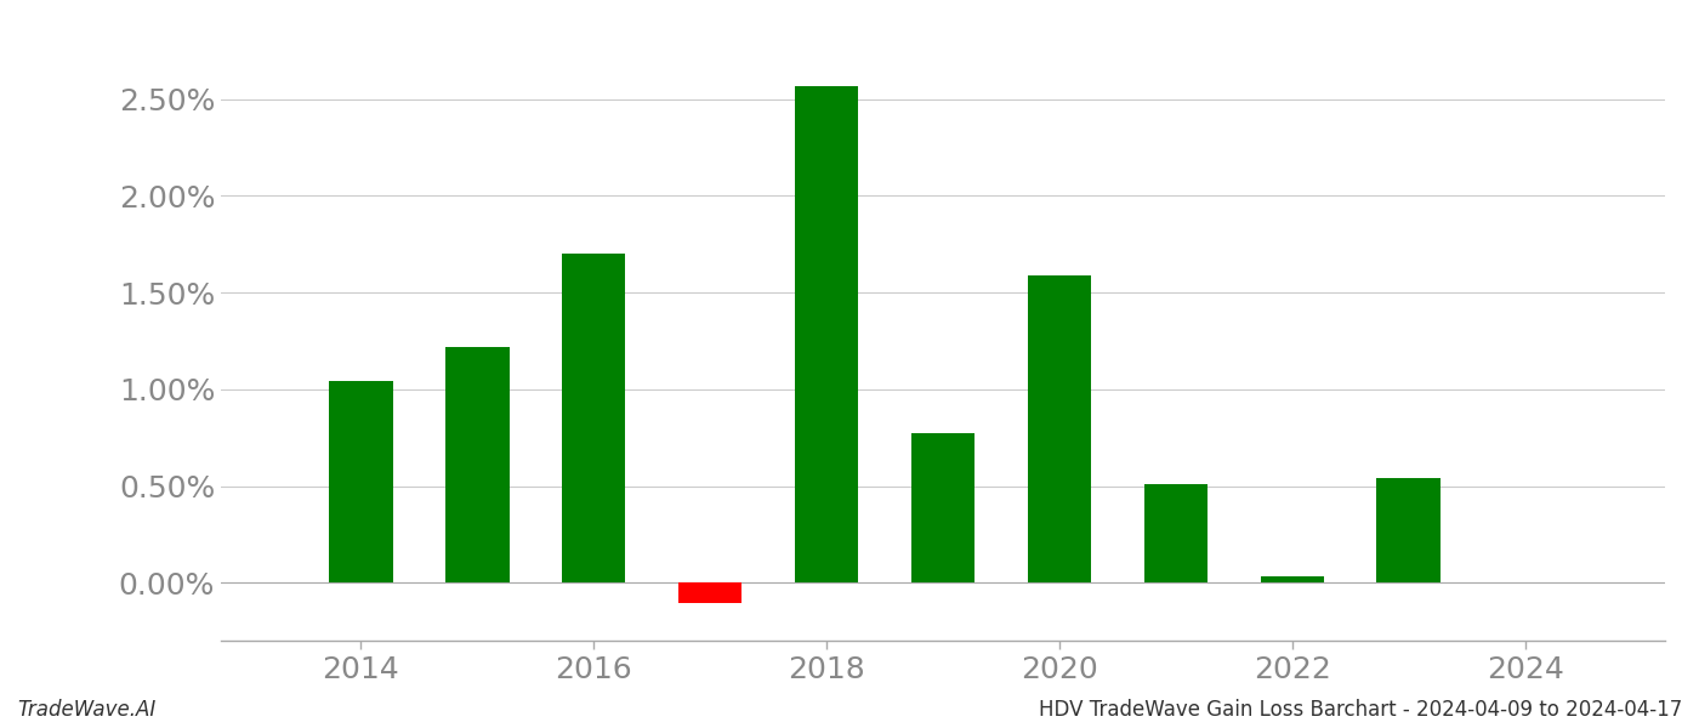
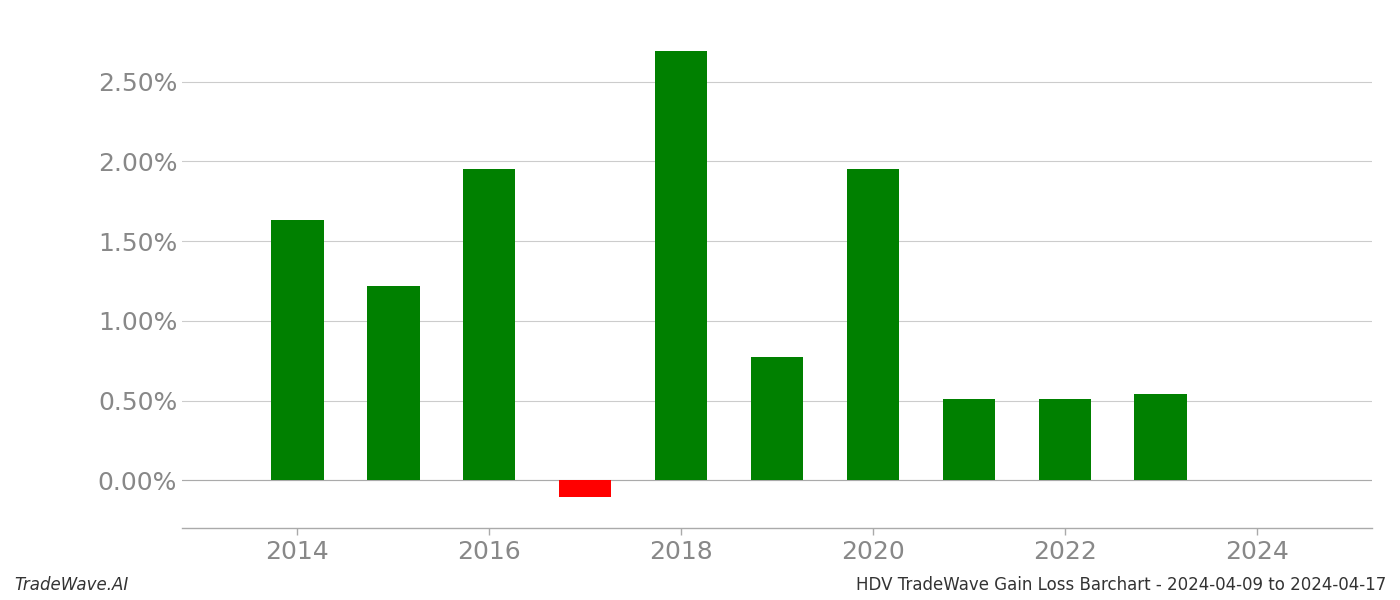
2014: 1.04% -> 1.63%
2016: 1.70% -> 1.95%
2018: 2.57% -> 2.69%
2020: 1.59% -> 1.95%
2022: 0.03% -> 0.51%
